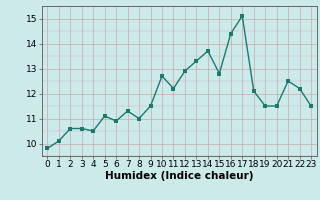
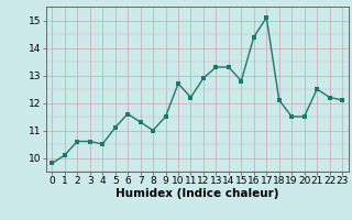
6: 10.9 -> 11.6
14: 13.7 -> 13.3
23: 11.5 -> 12.1
